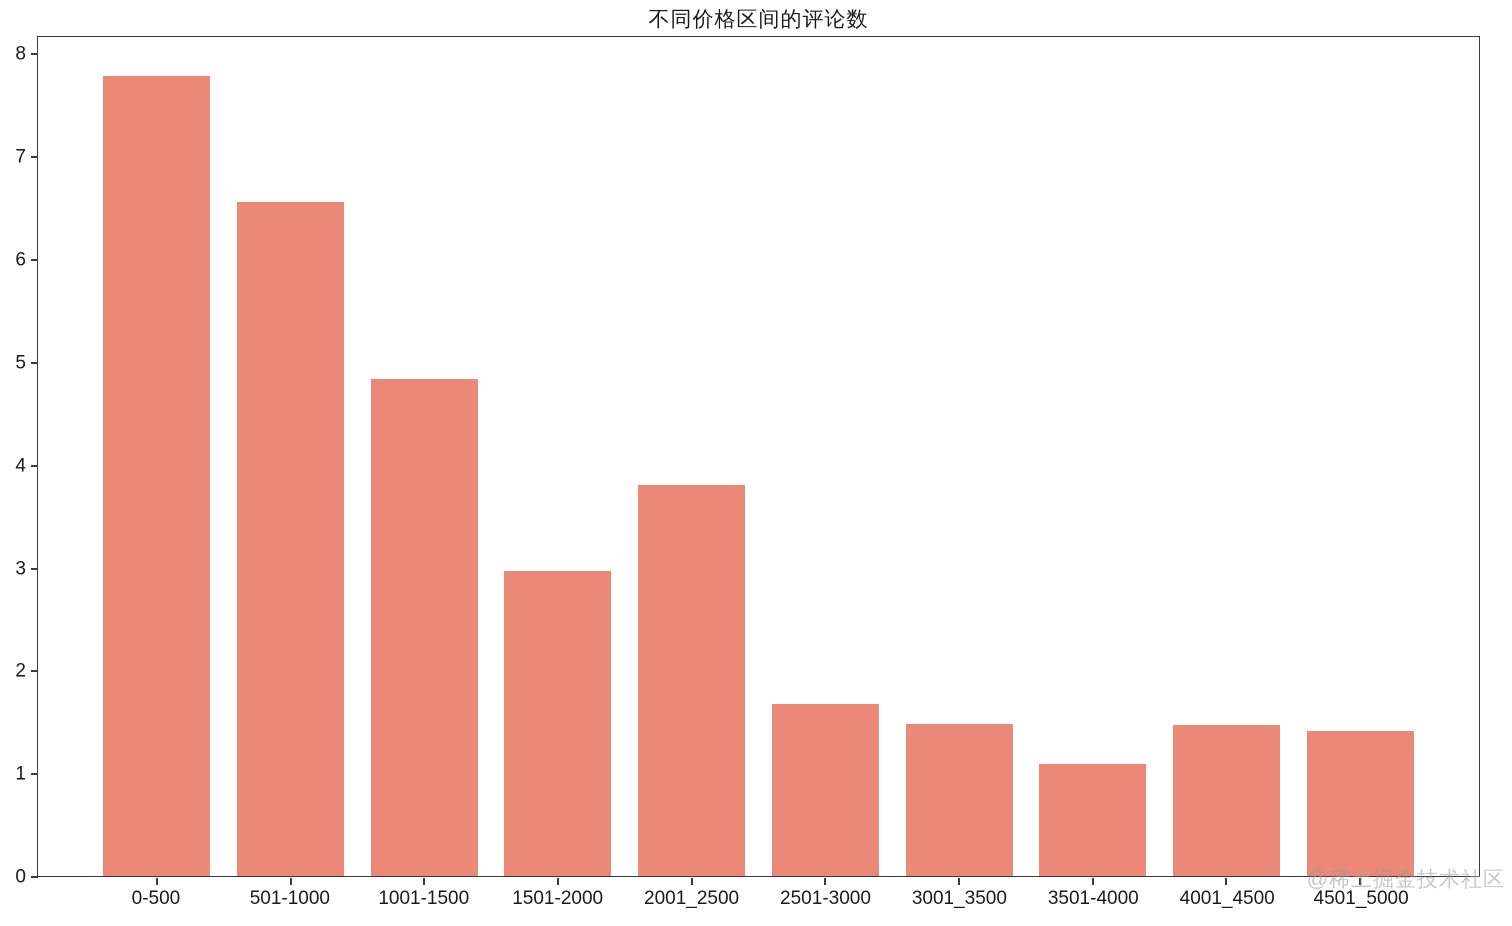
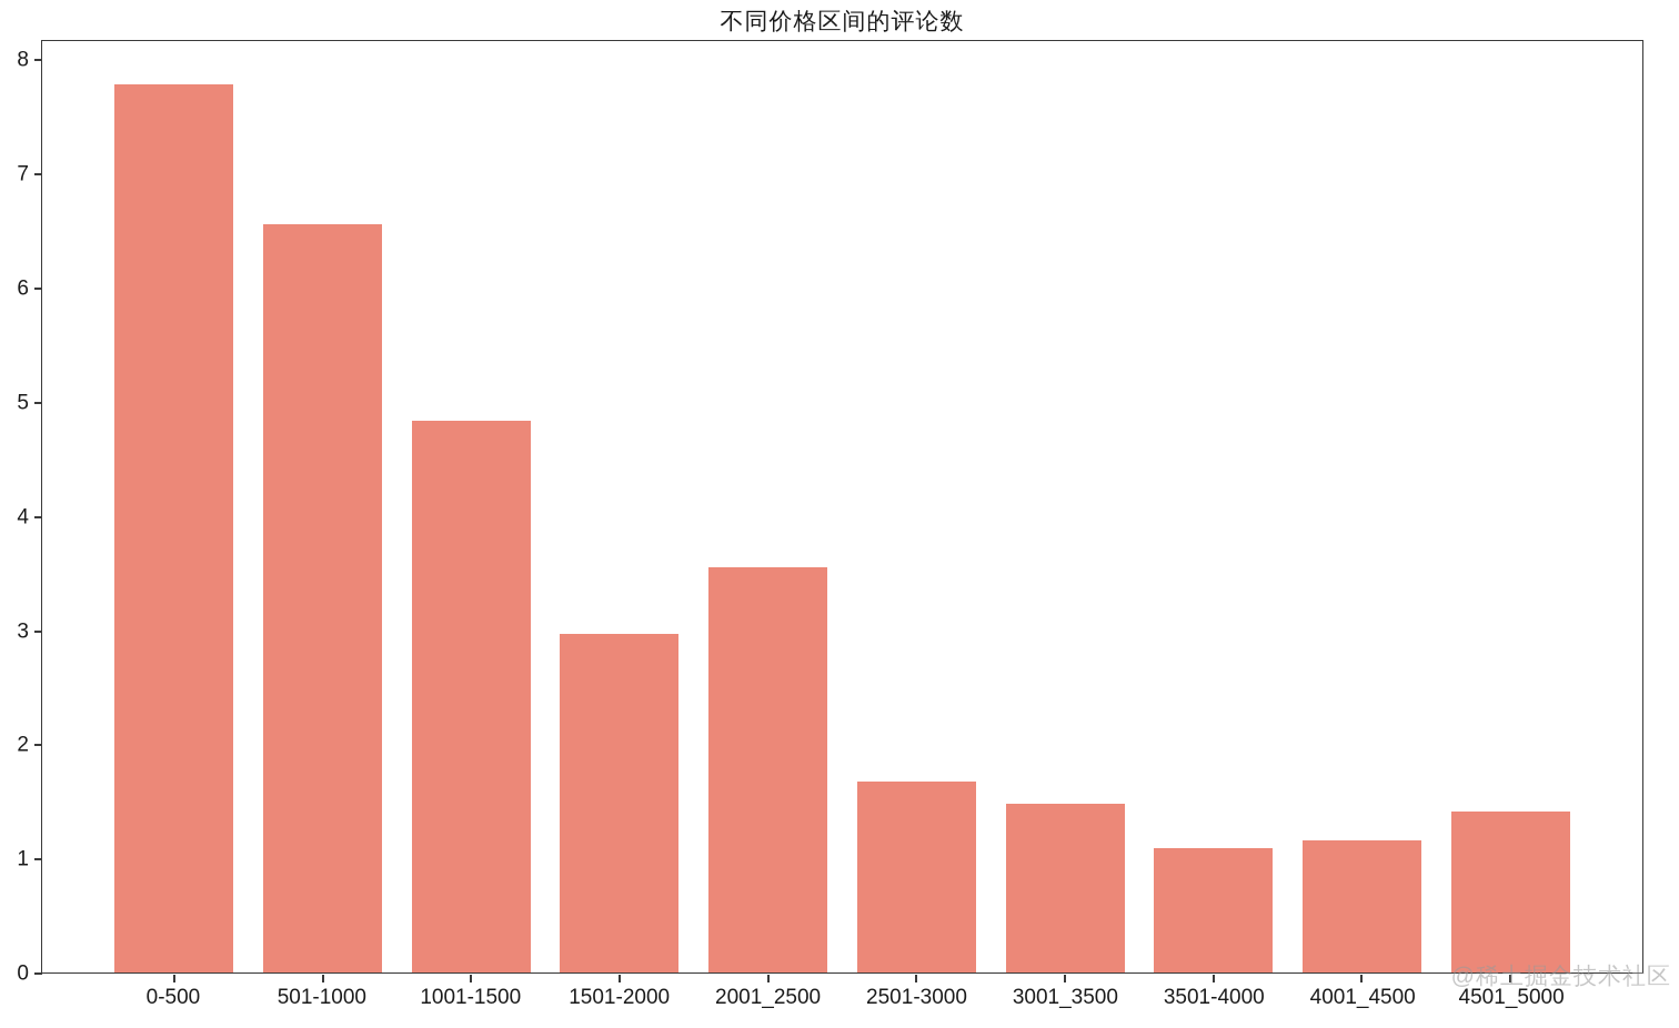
2001_2500: 3.80 -> 3.55
4001_4500: 1.47 -> 1.16
